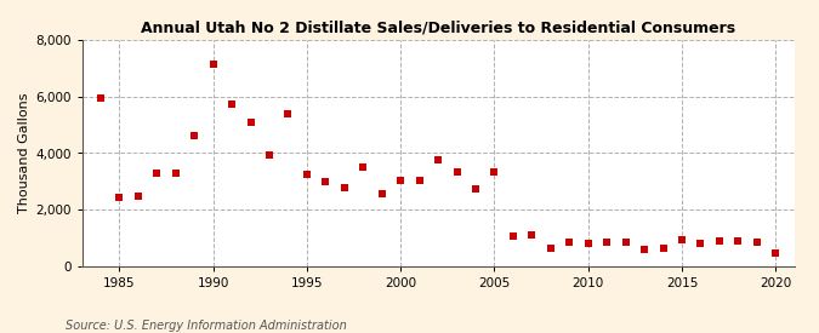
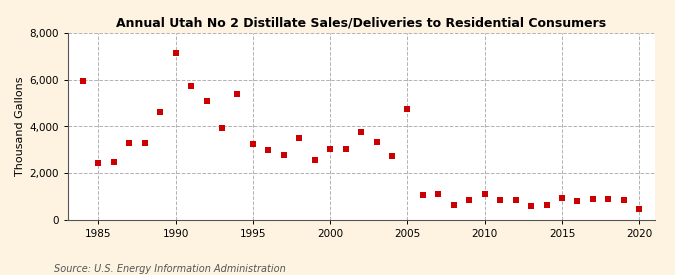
2005: 3,350 -> 4,750
2010: 800 -> 1,100
